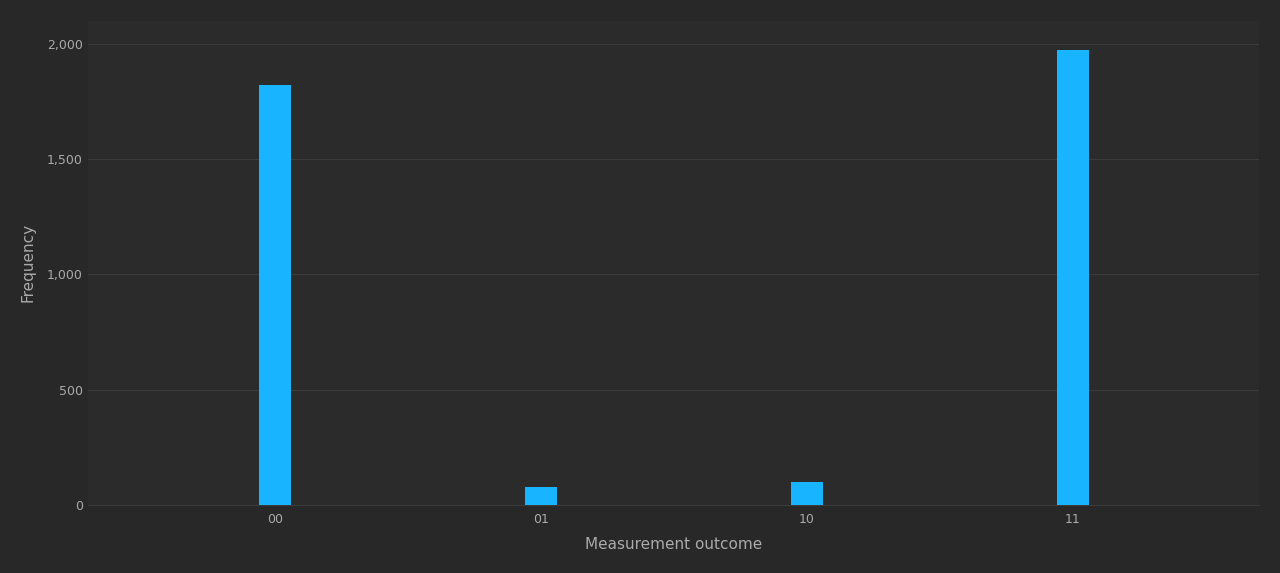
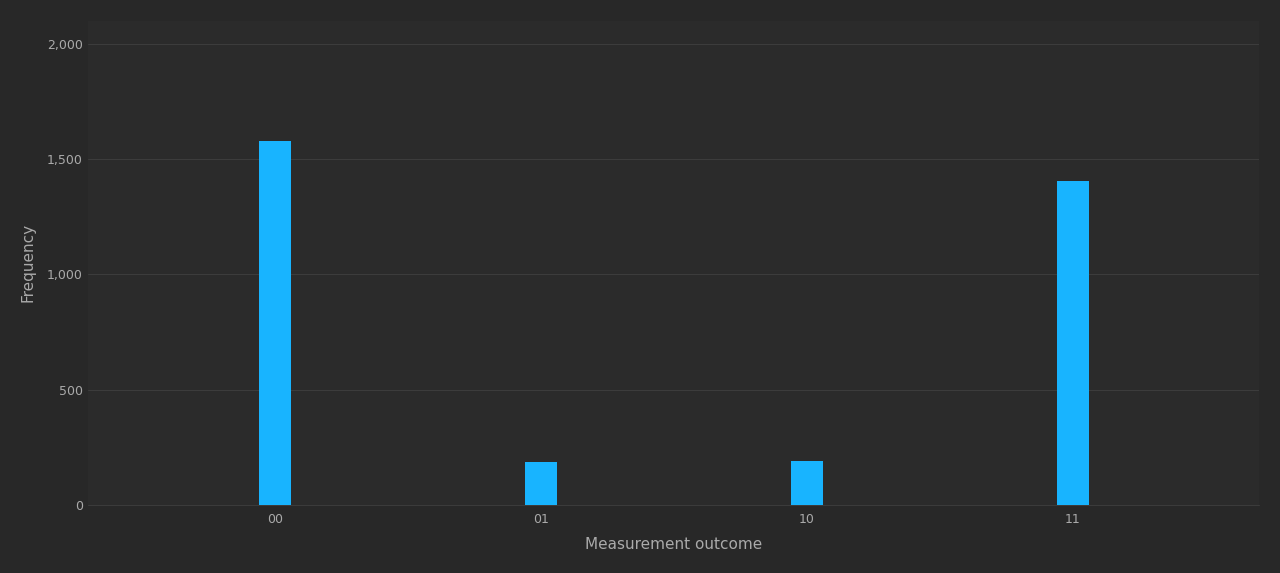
00: 1,820 -> 1,580
01: 75 -> 185
10: 100 -> 190
11: 1,975 -> 1,405
